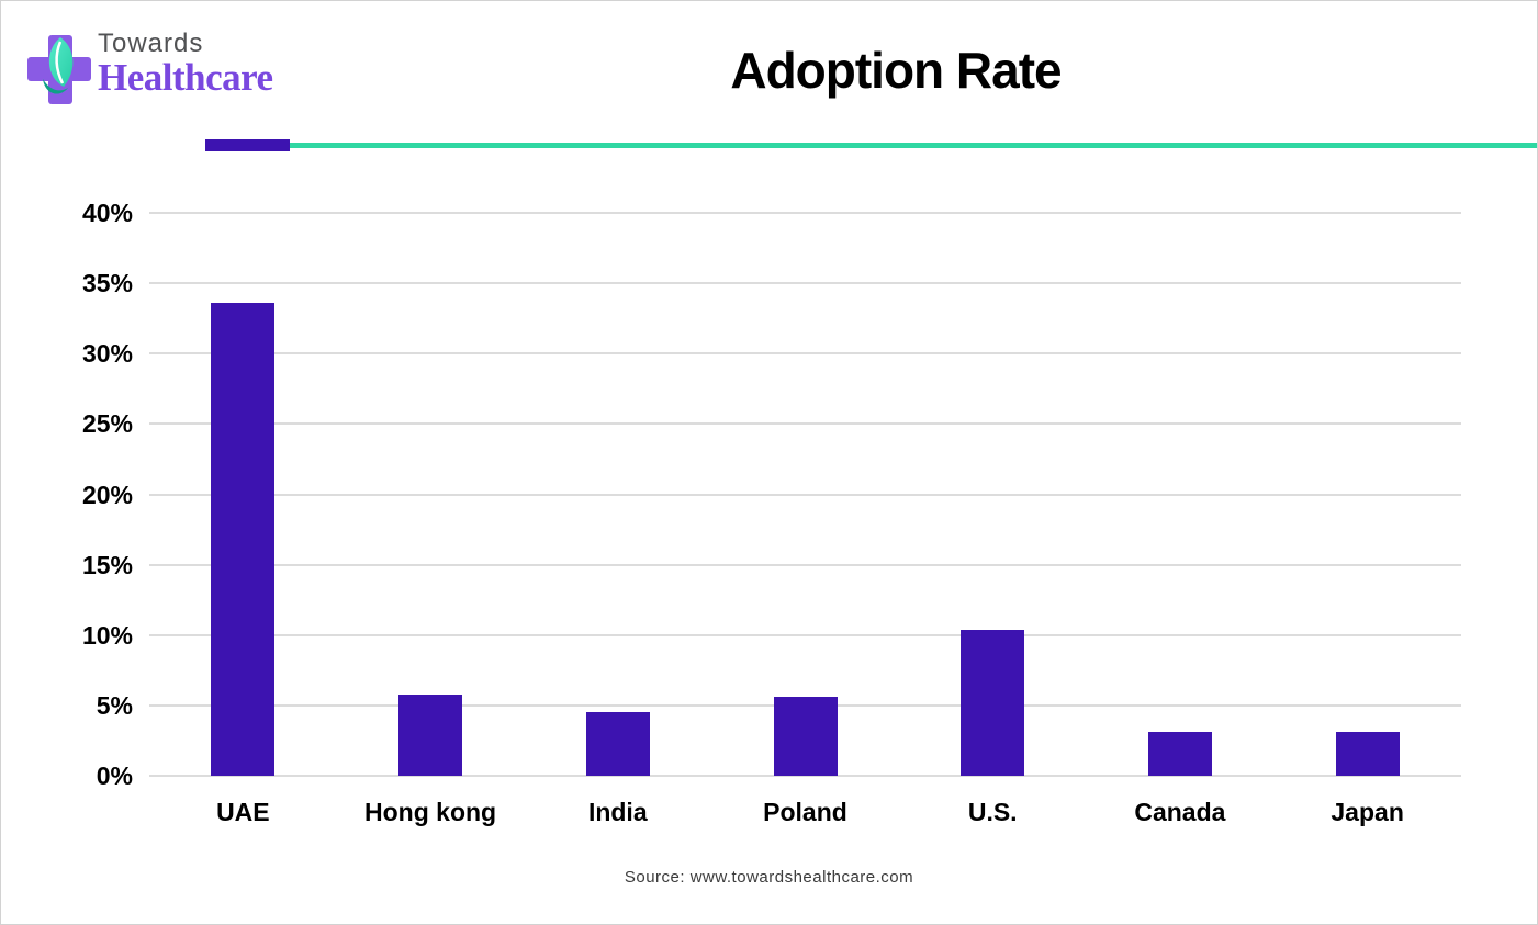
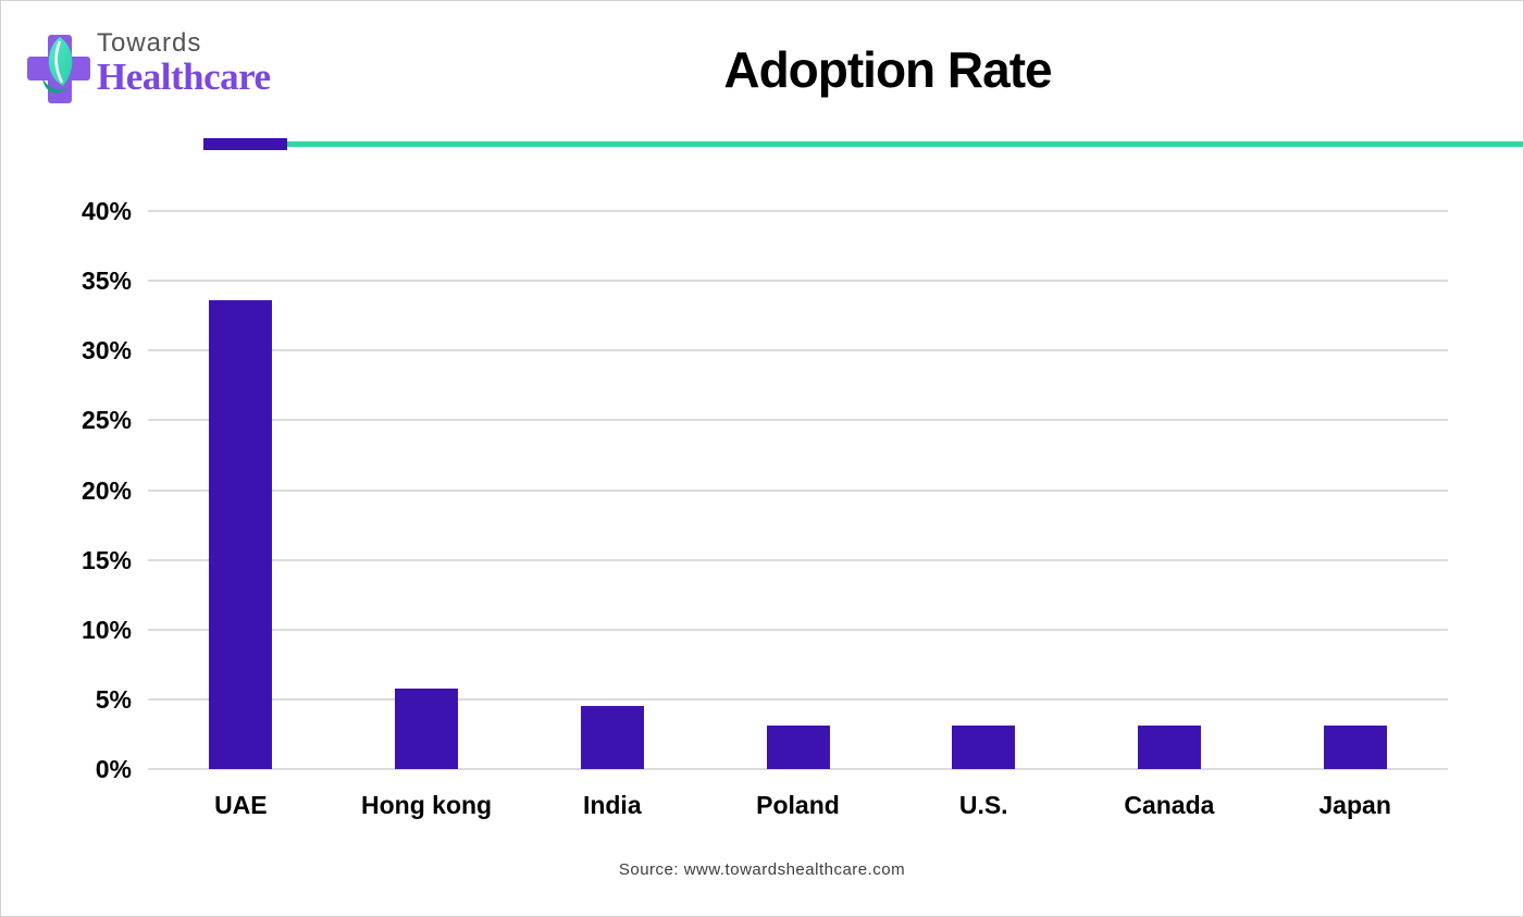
Poland: 5.6% -> 3.1%
U.S.: 10.4% -> 3.1%
